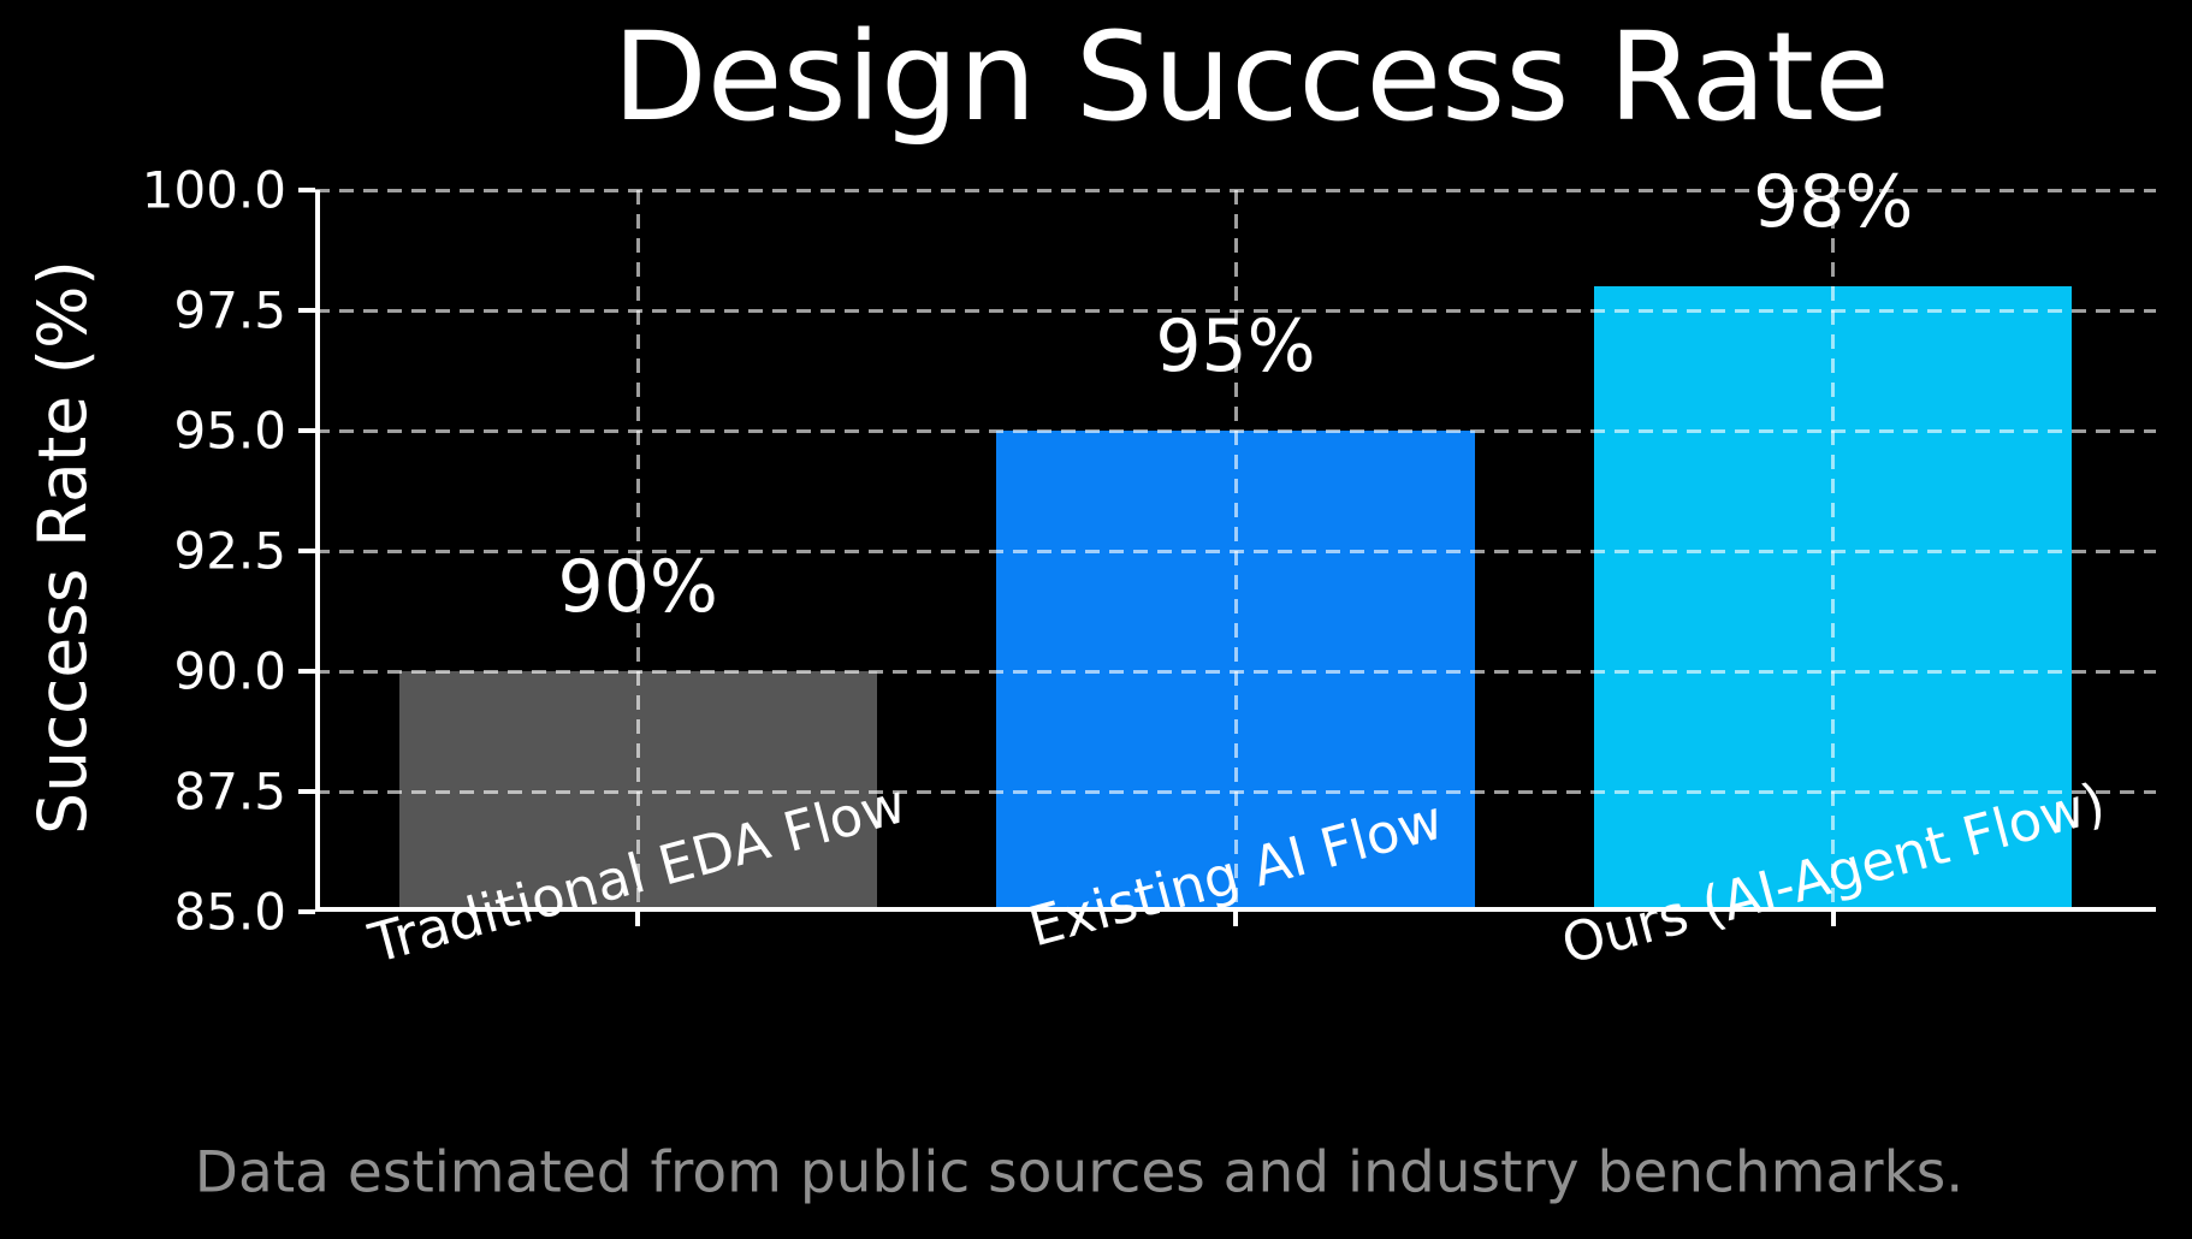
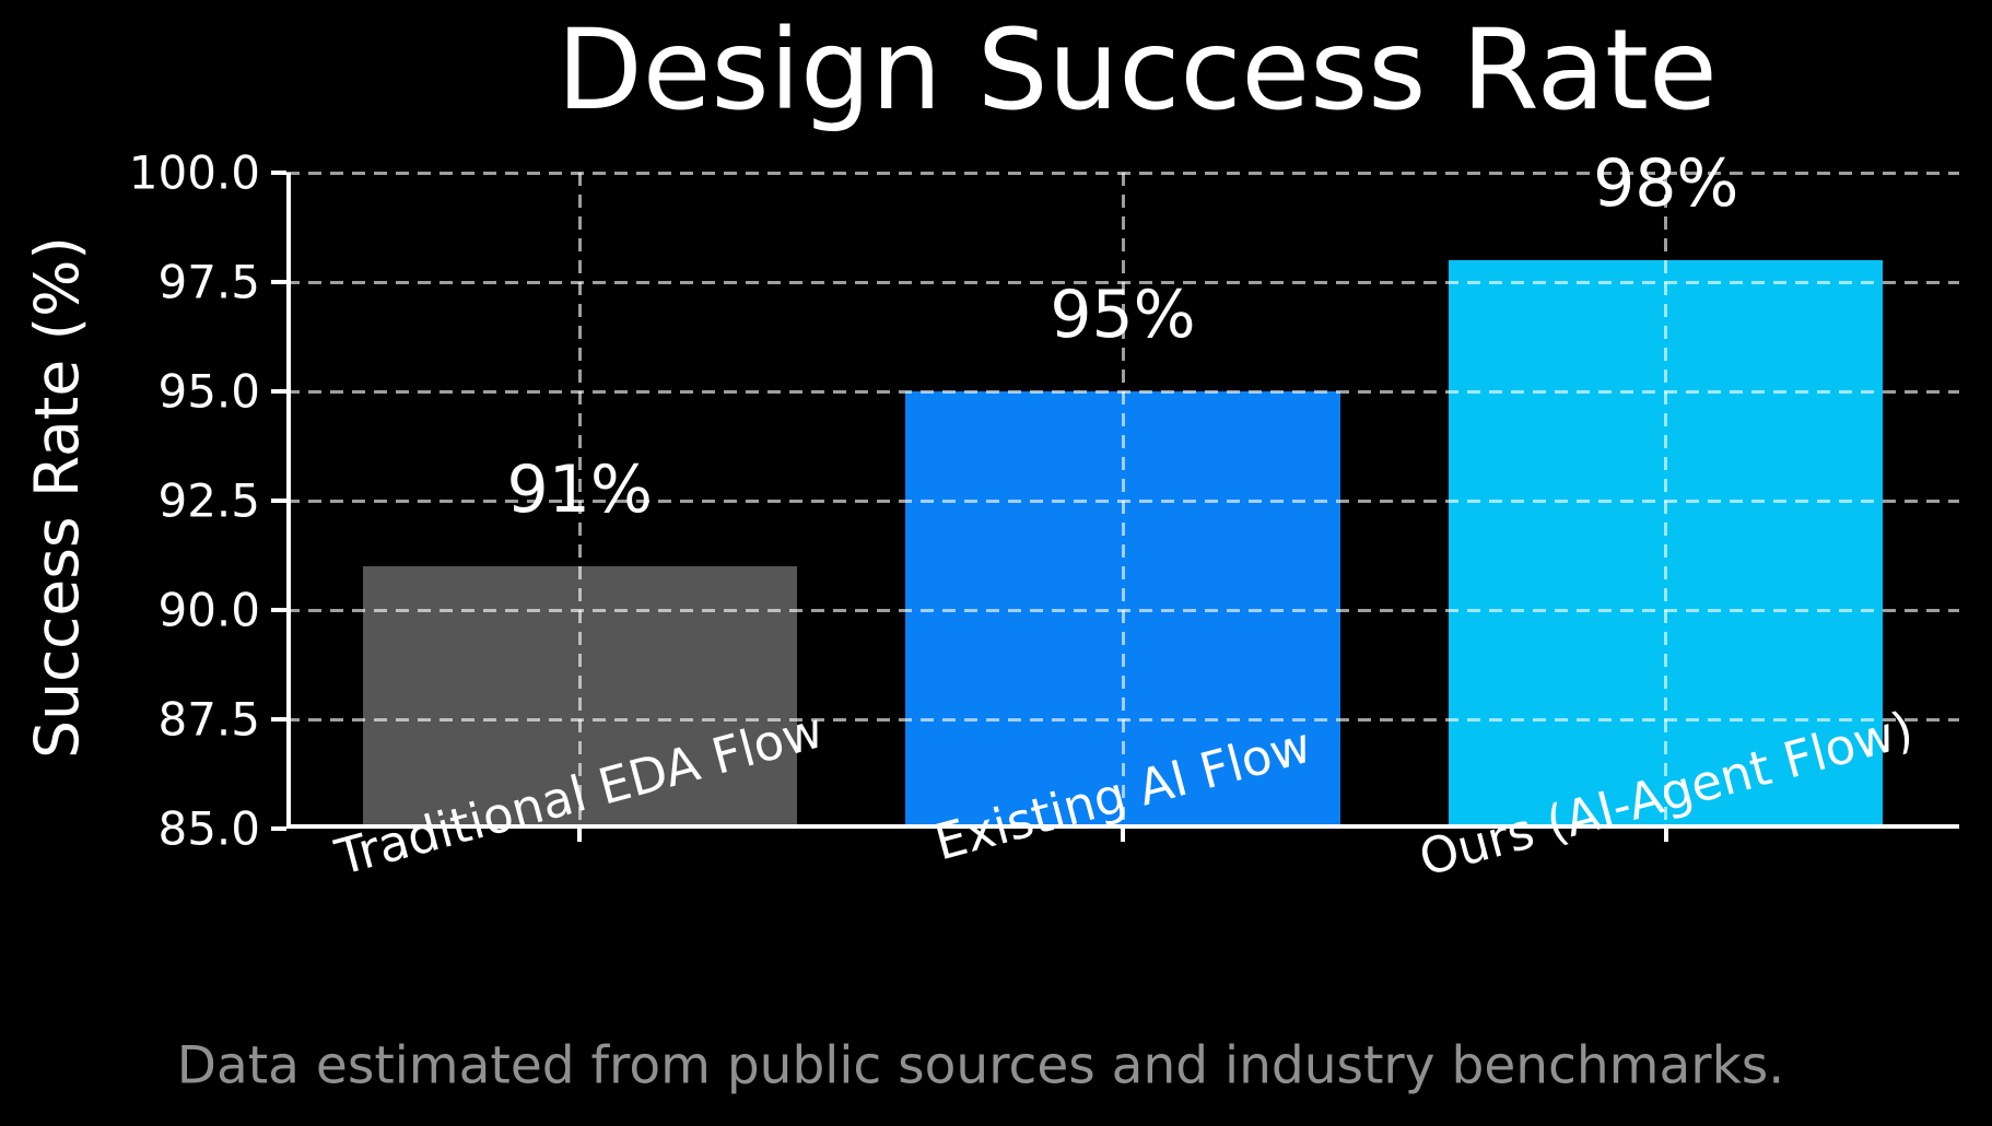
Traditional EDA Flow: 90% -> 91%
